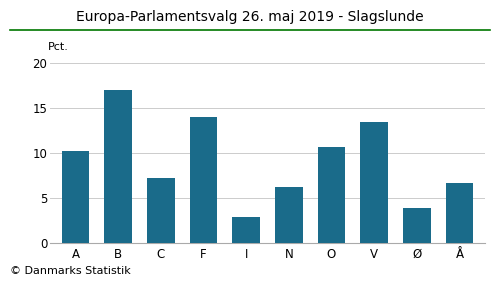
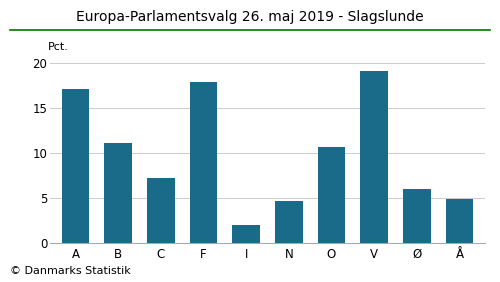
A: 10.2 -> 17.1
B: 17.0 -> 11.1
F: 14.0 -> 17.9
I: 2.8 -> 2.0
N: 6.2 -> 4.6
V: 13.4 -> 19.1
Ø: 3.8 -> 6.0
Å: 6.6 -> 4.8
